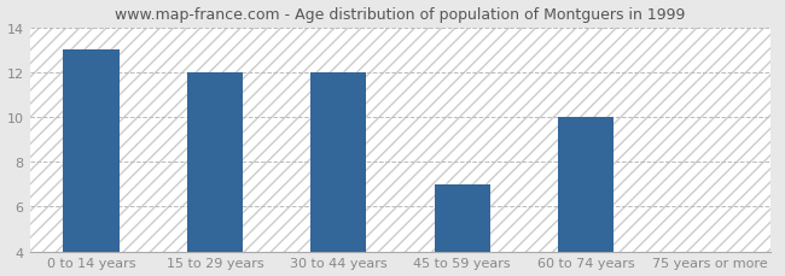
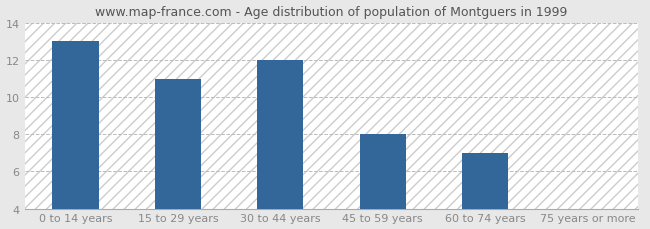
15 to 29 years: 12 -> 11
45 to 59 years: 7 -> 8
60 to 74 years: 10 -> 7
